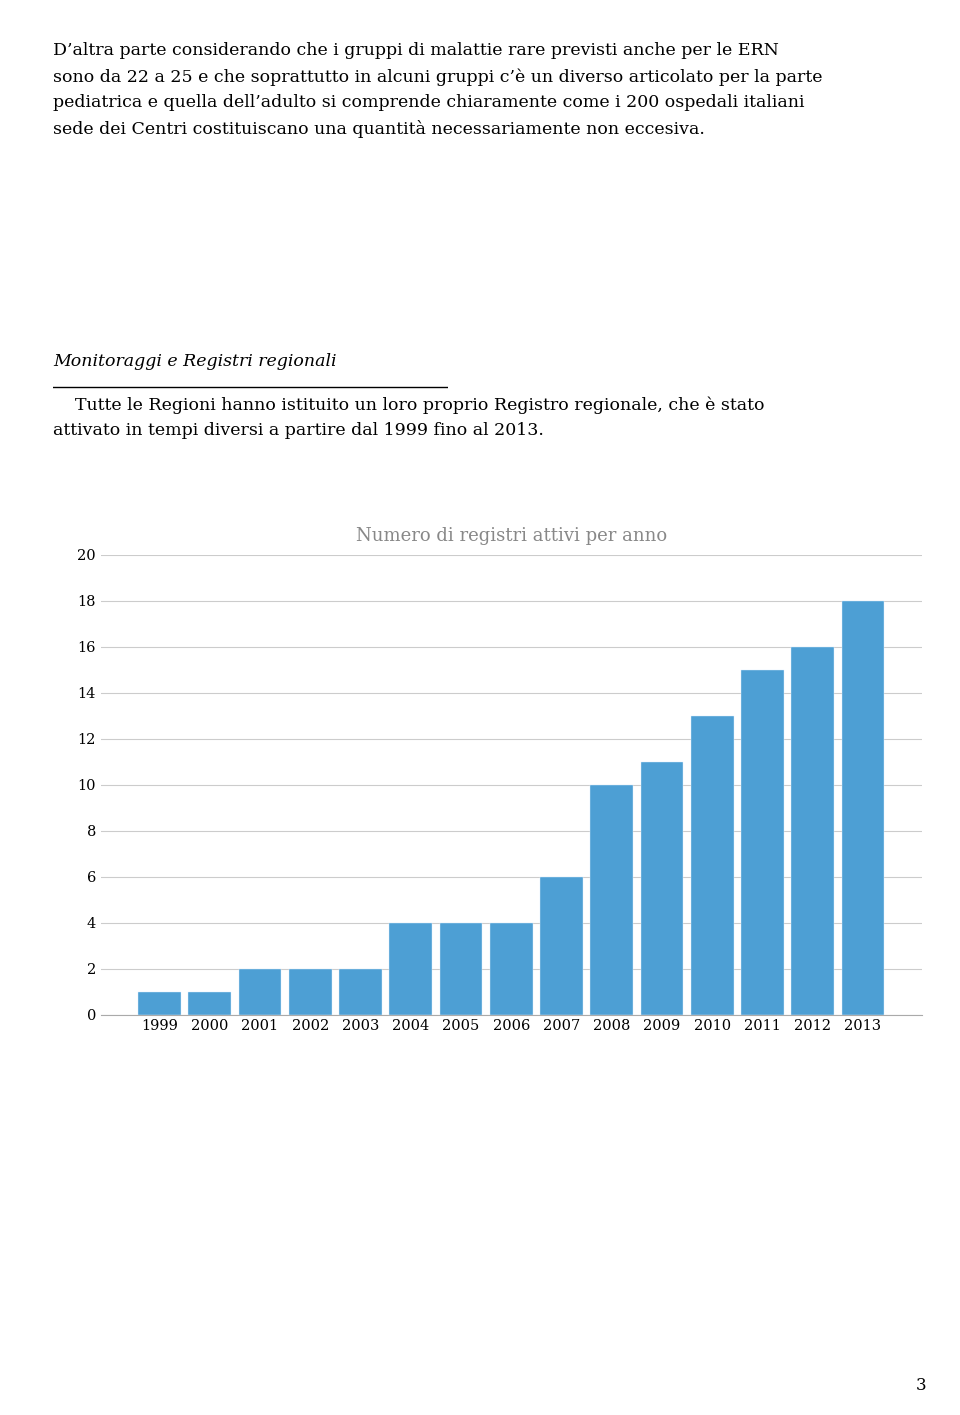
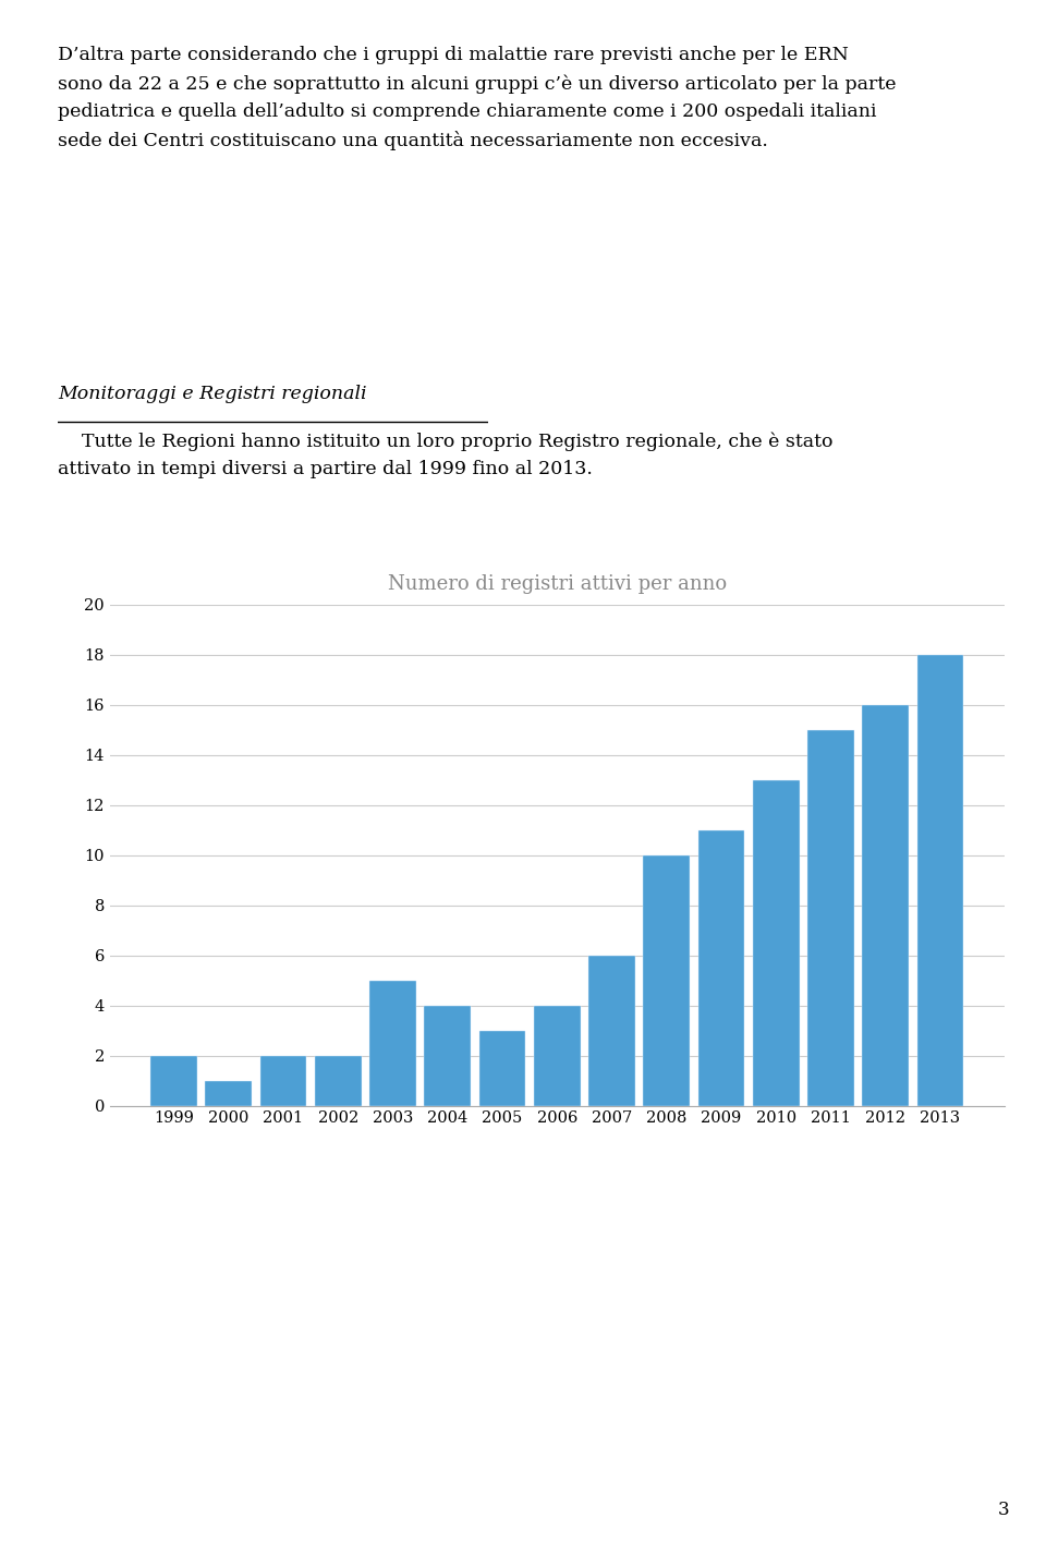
1999: 1 -> 2
2003: 2 -> 5
2005: 4 -> 3
